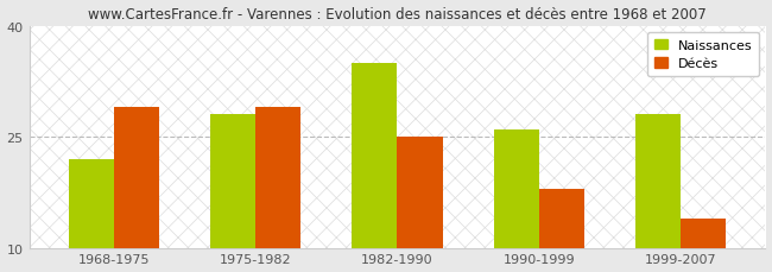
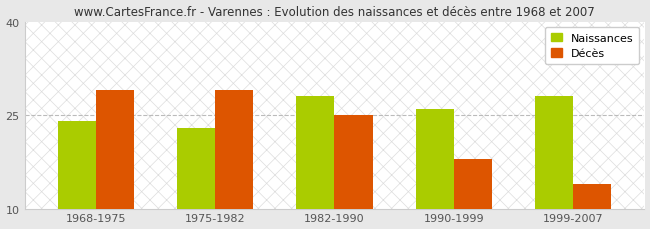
Naissances/1968-1975: 22 -> 24
Naissances/1975-1982: 28 -> 23
Naissances/1982-1990: 35 -> 28
